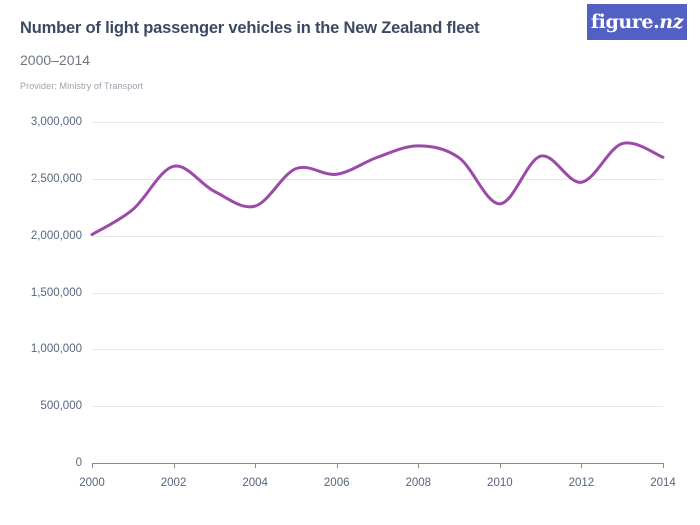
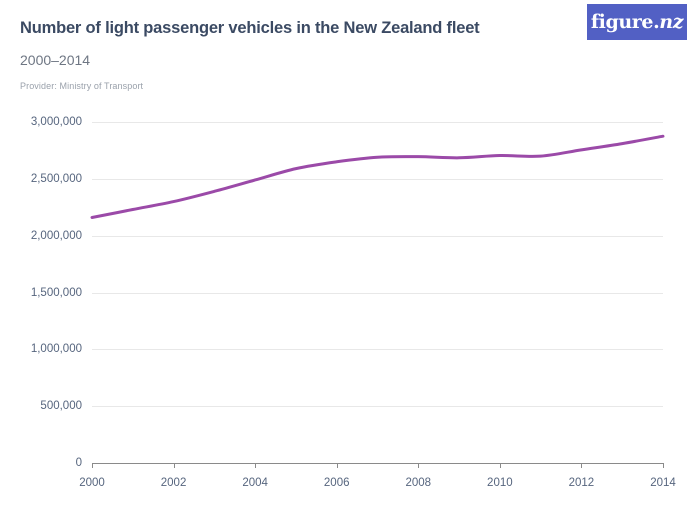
2000: 2010000 -> 2160000
2002: 2610000 -> 2300000
2004: 2260000 -> 2490000
2006: 2540000 -> 2650000
2008: 2790000 -> 2700000
2010: 2280000 -> 2700000
2012: 2470000 -> 2760000
2014: 2690000 -> 2880000
